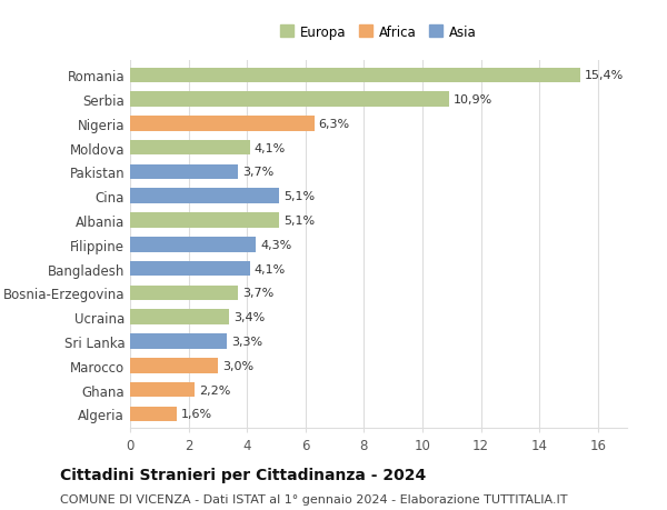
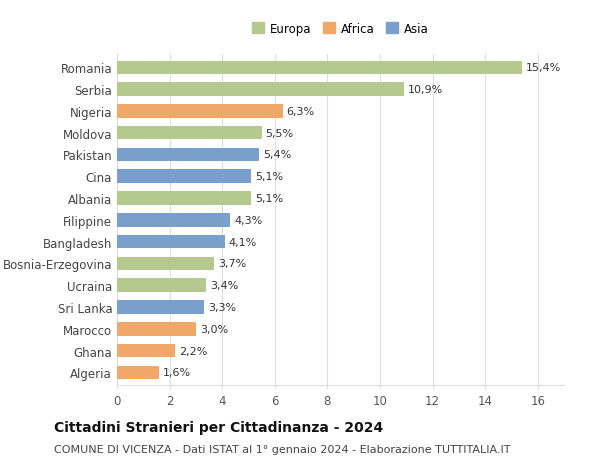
Moldova: 4,1% -> 5,5%
Pakistan: 3,7% -> 5,4%
